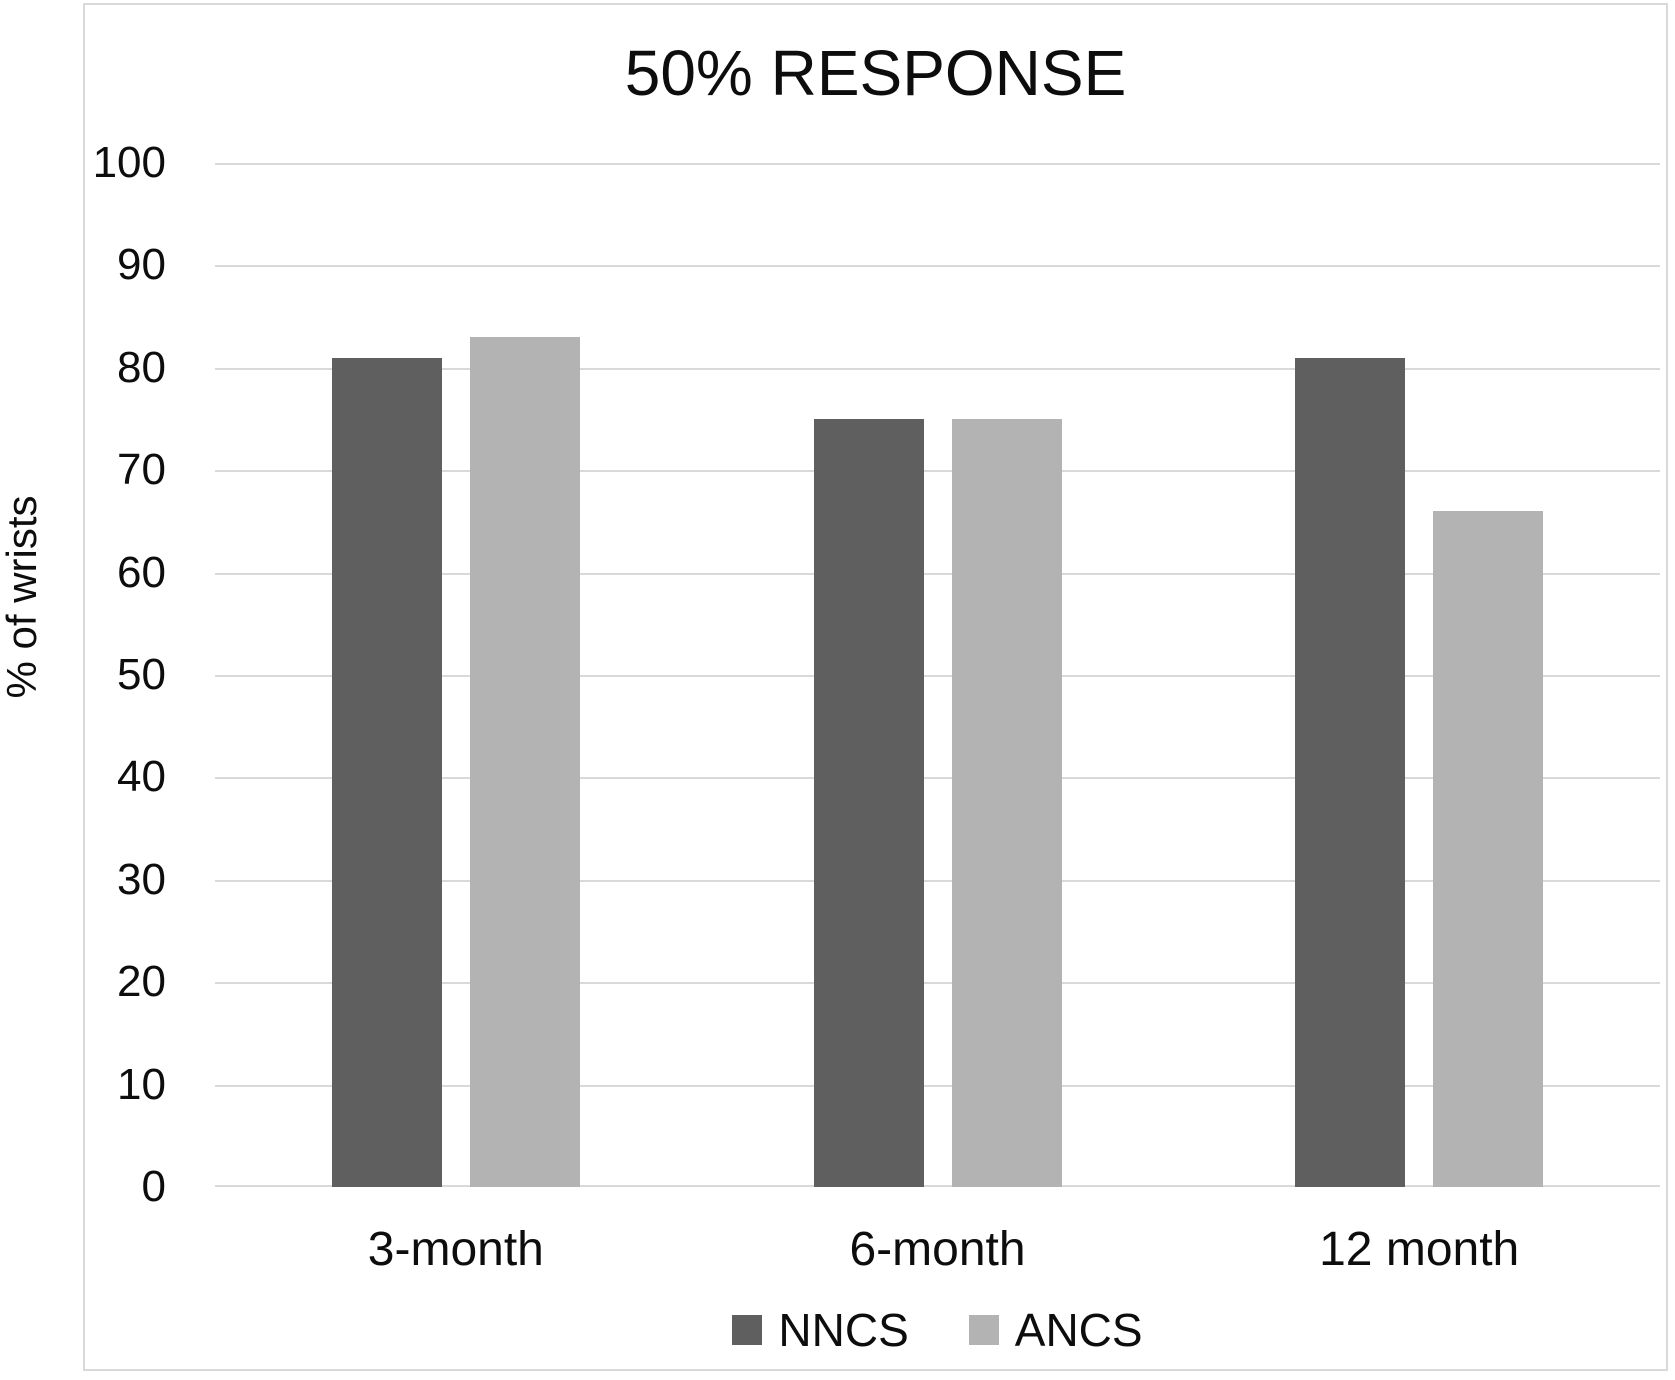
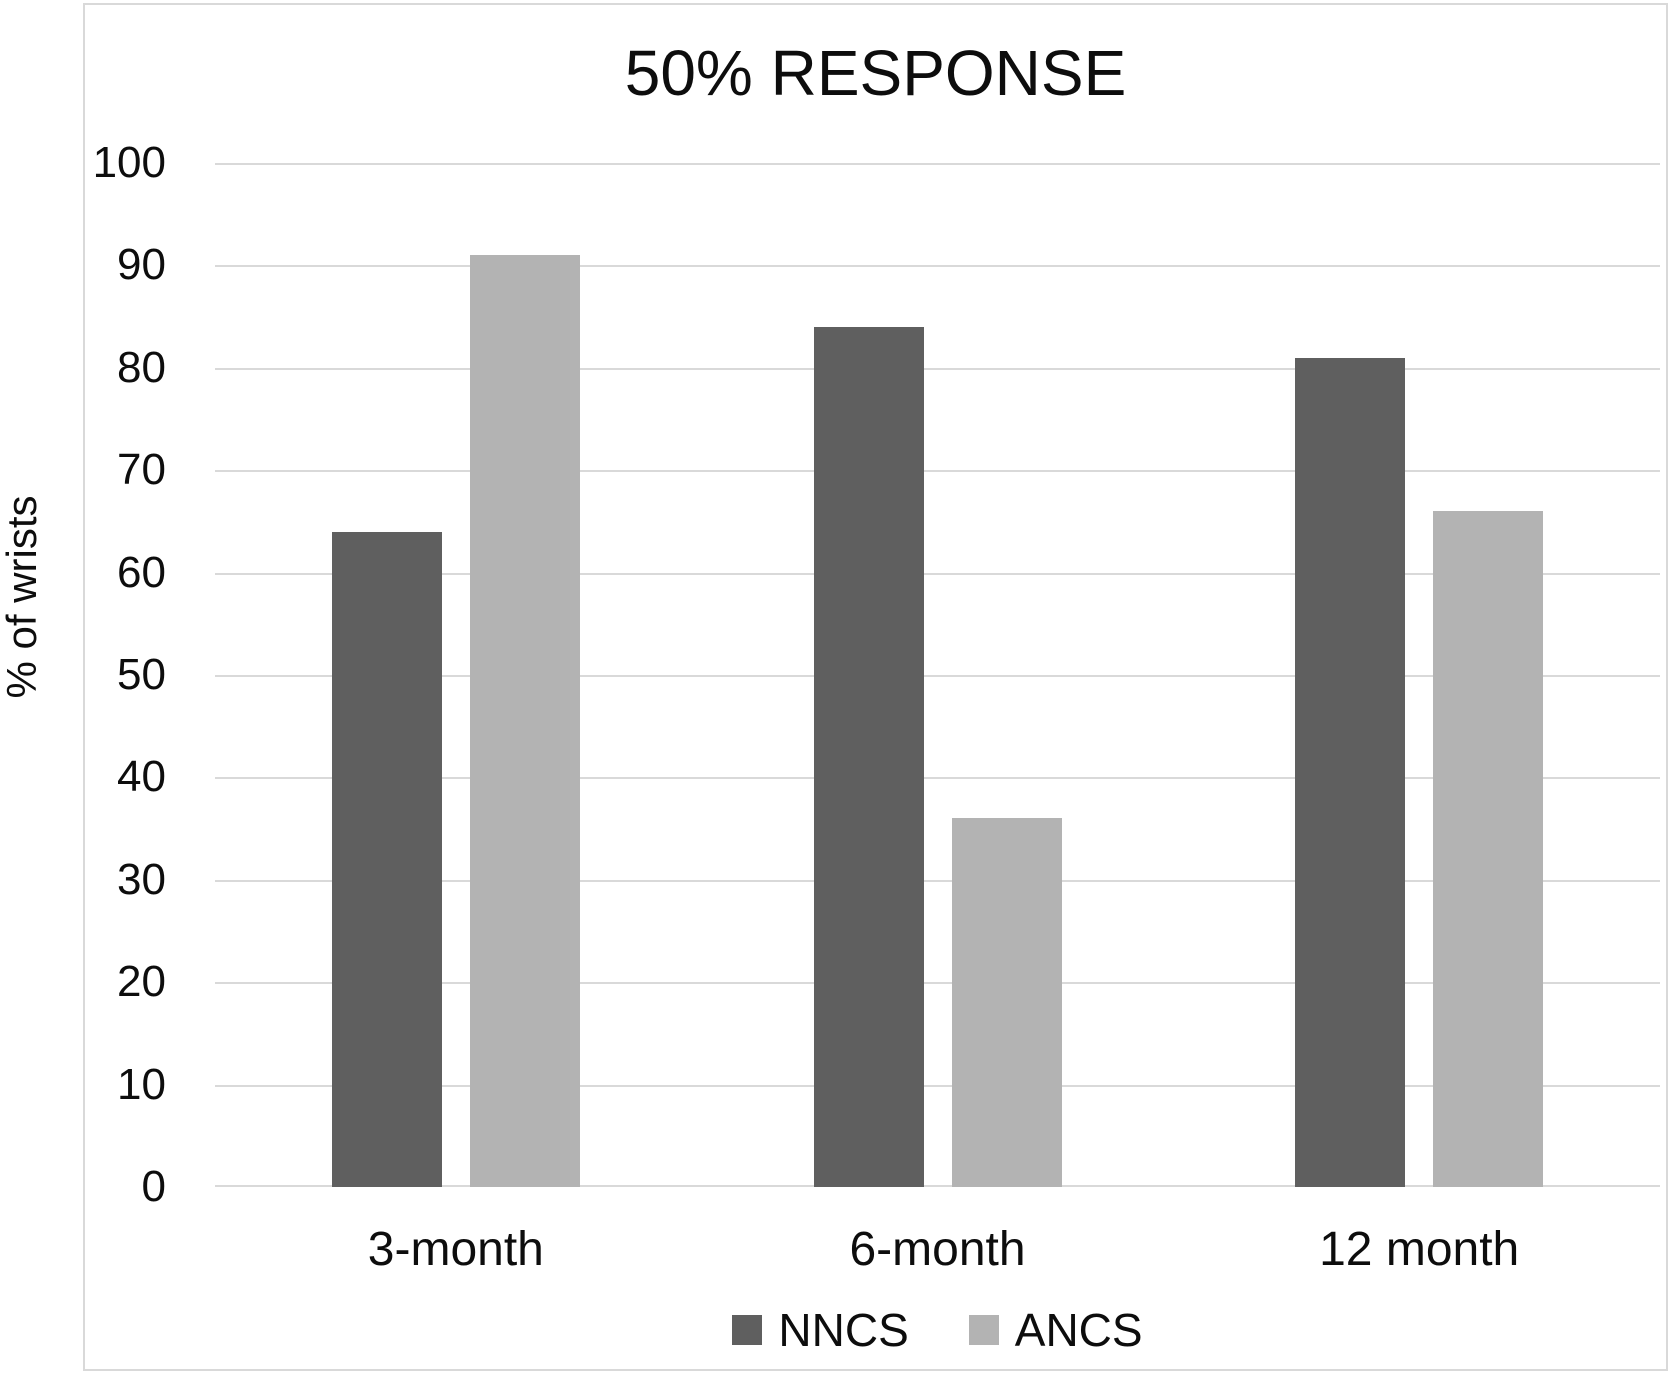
NNCS/3-month: 81 -> 64
ANCS/3-month: 83 -> 91
NNCS/6-month: 75 -> 84
ANCS/6-month: 75 -> 36
